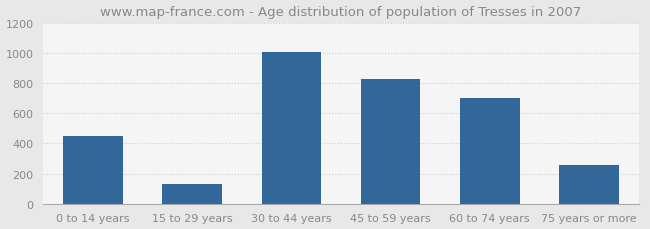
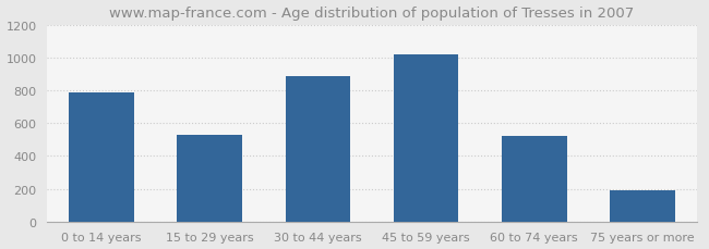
0 to 14 years: 450 -> 780
15 to 29 years: 130 -> 530
30 to 44 years: 1010 -> 890
45 to 59 years: 830 -> 1020
60 to 74 years: 700 -> 520
75 years or more: 260 -> 190
